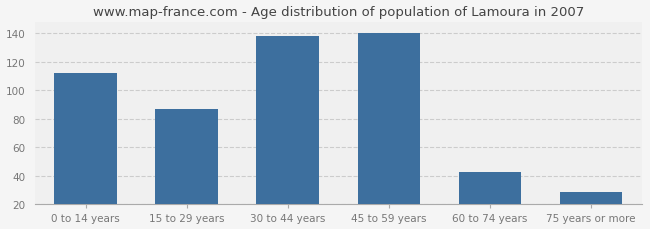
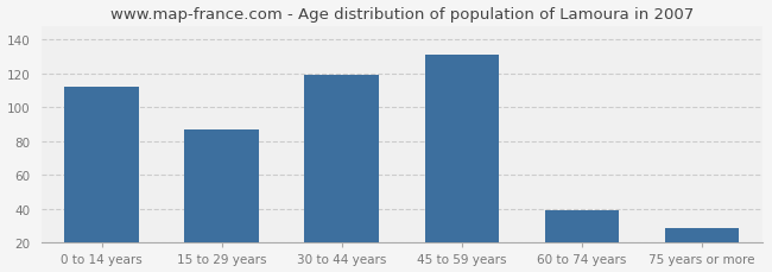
30 to 44 years: 138 -> 119
45 to 59 years: 140 -> 131
60 to 74 years: 43 -> 39
